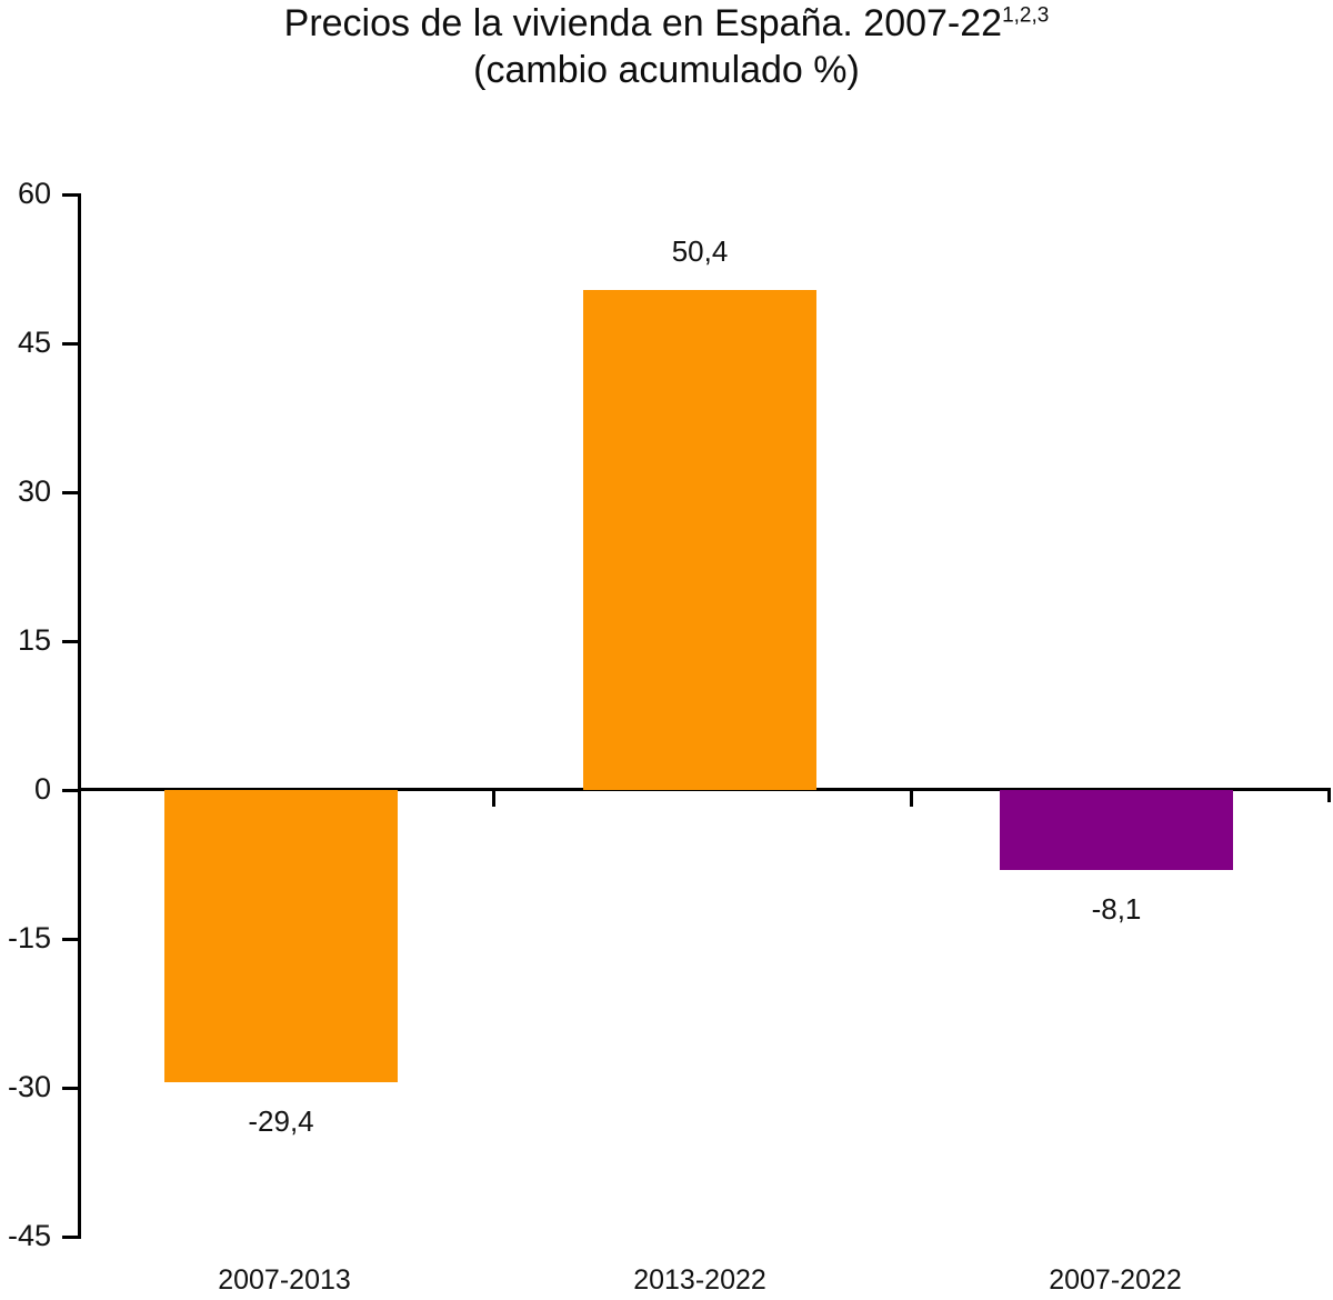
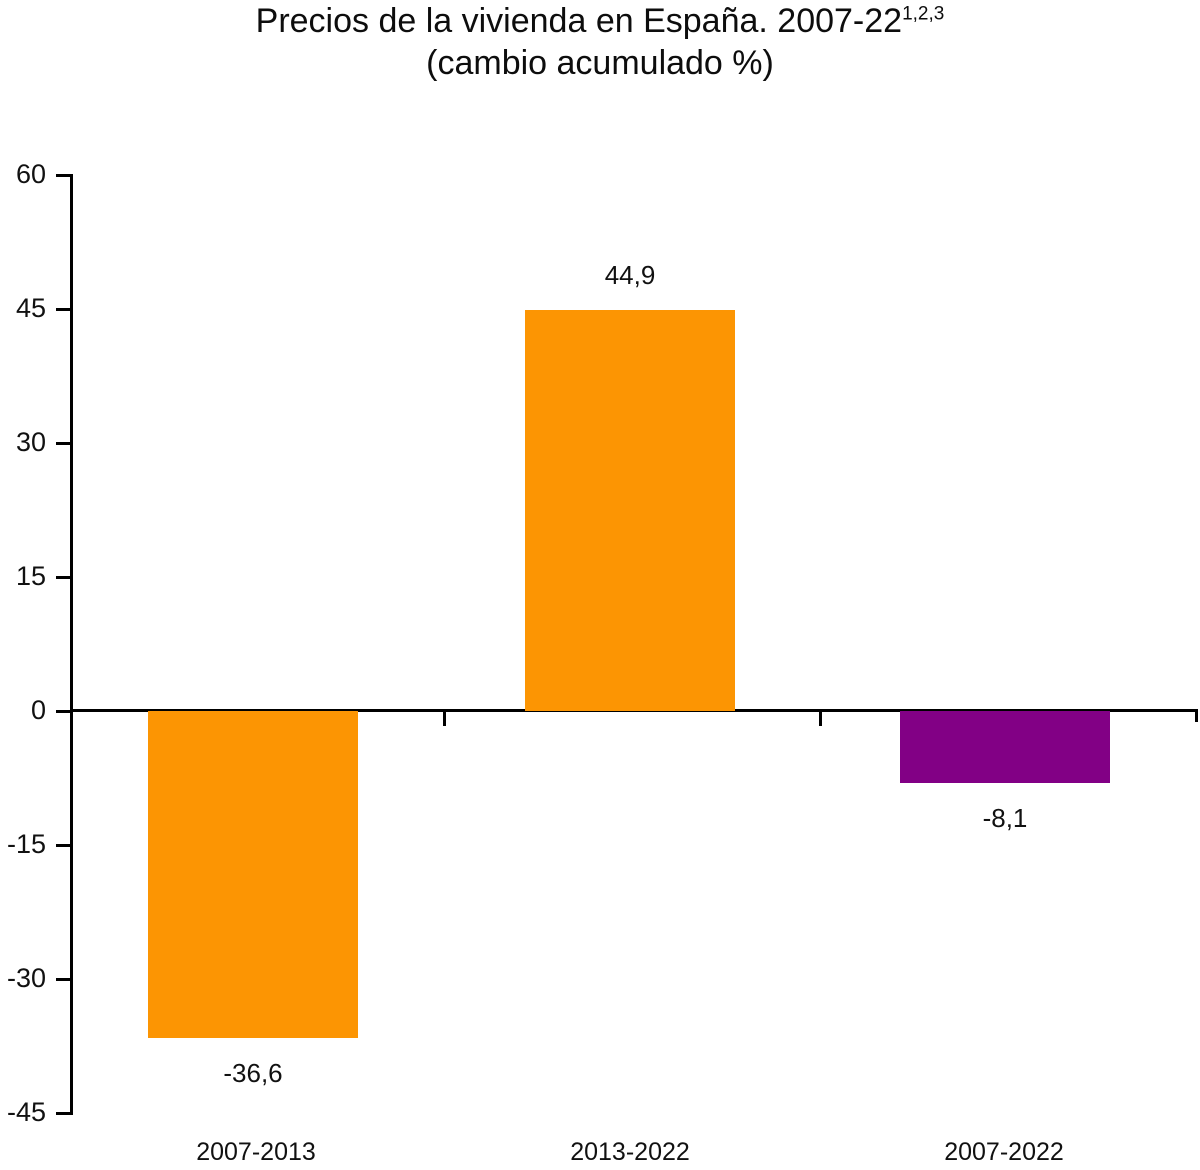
2007-2013: -29,4 -> -36,6
2013-2022: 50,4 -> 44,9
